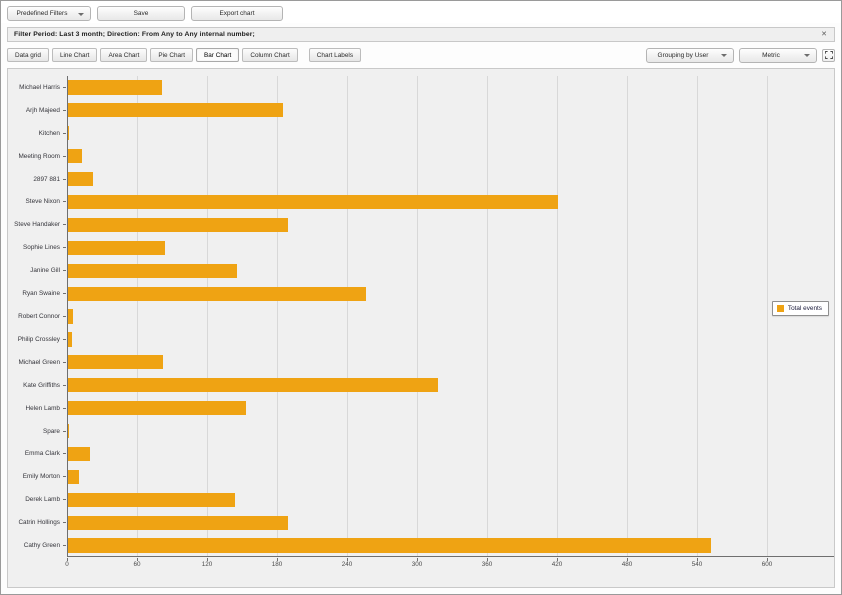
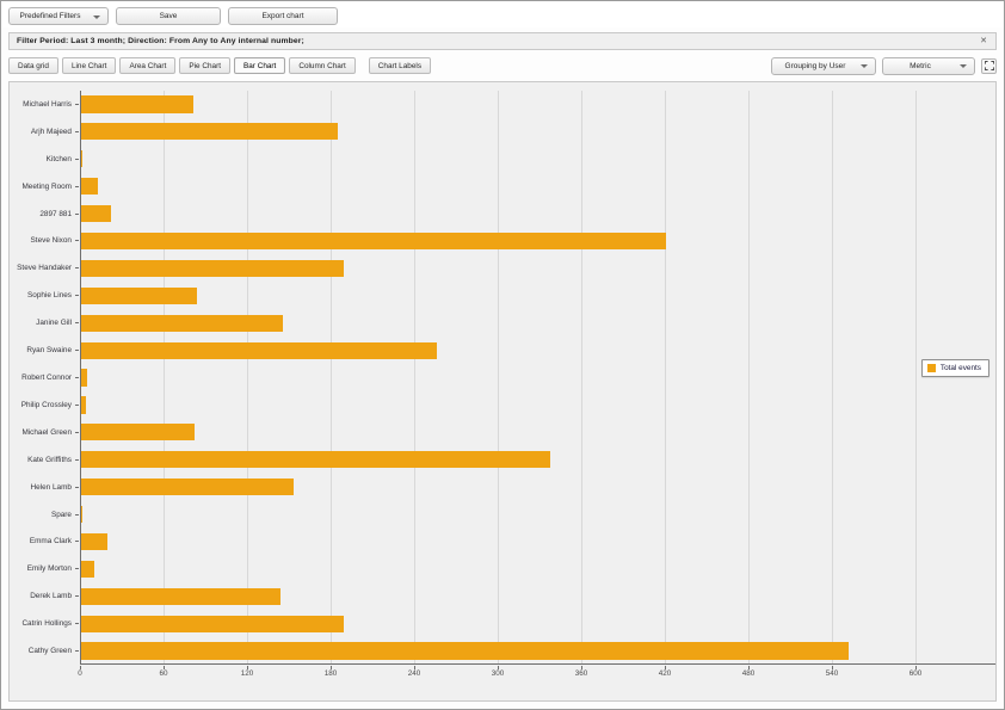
Kate Griffiths: 318 -> 338
